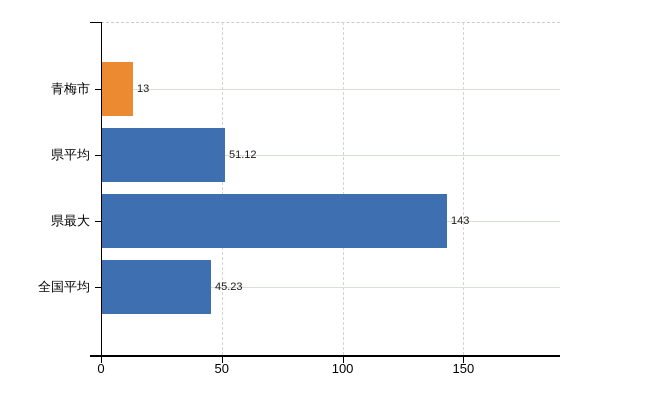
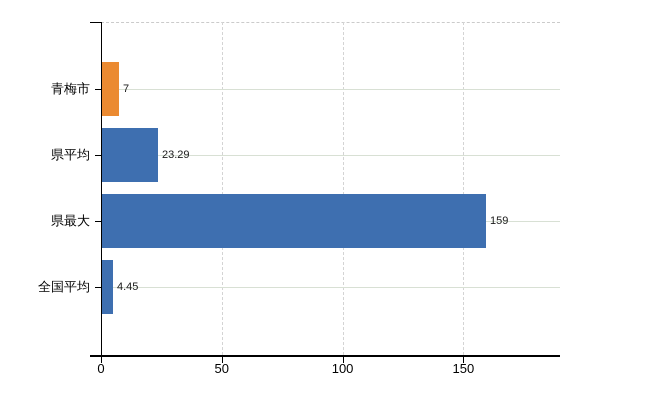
青梅市: 13 -> 7
県平均: 51.12 -> 23.29
県最大: 143 -> 159
全国平均: 45.23 -> 4.45
